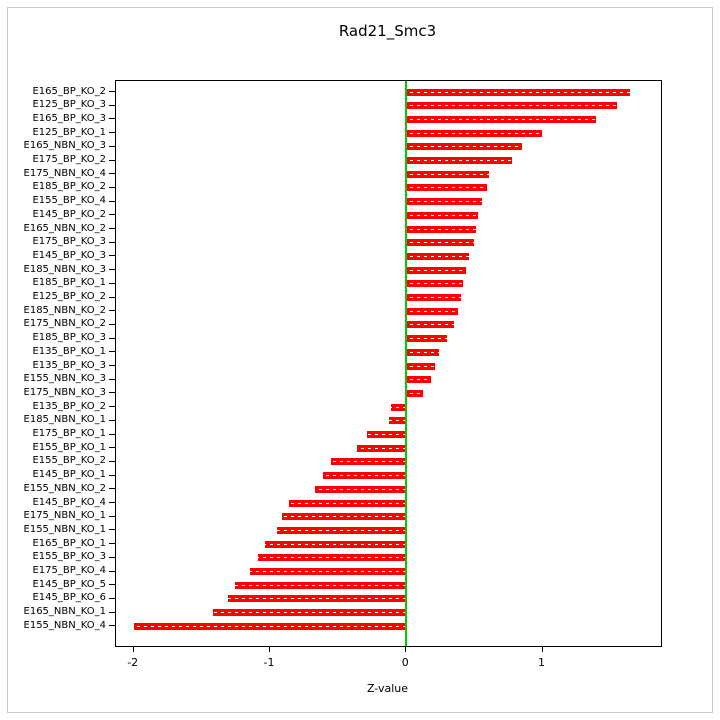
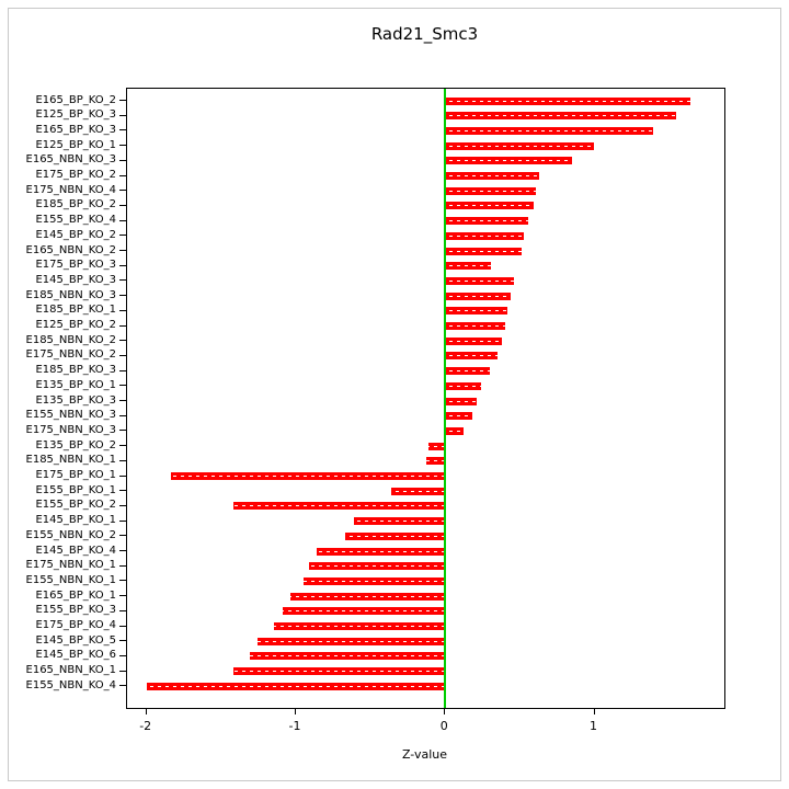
E175_BP_KO_2: 0.78 -> 0.63
E175_BP_KO_3: 0.50 -> 0.31
E175_BP_KO_1: -0.29 -> -1.84
E155_BP_KO_2: -0.55 -> -1.42
